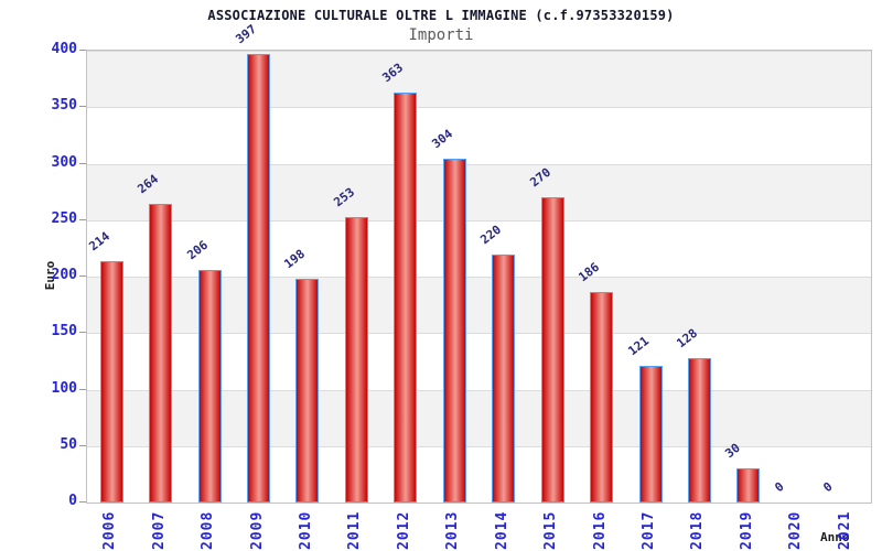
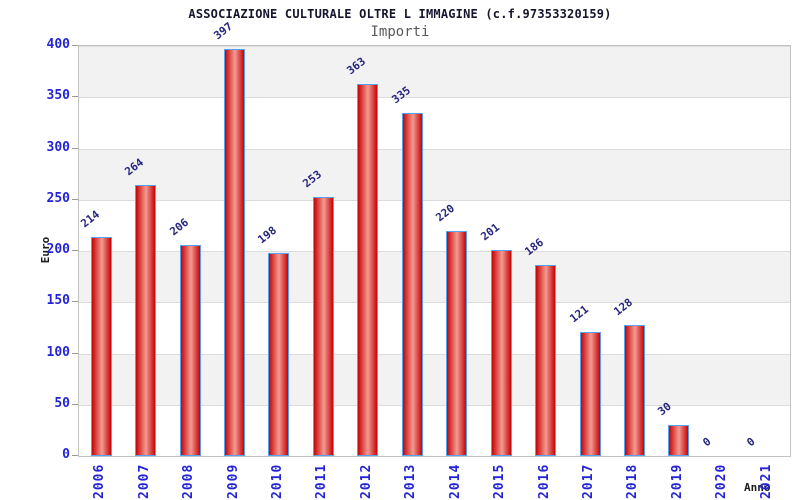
2013: 304 -> 335
2015: 270 -> 201
